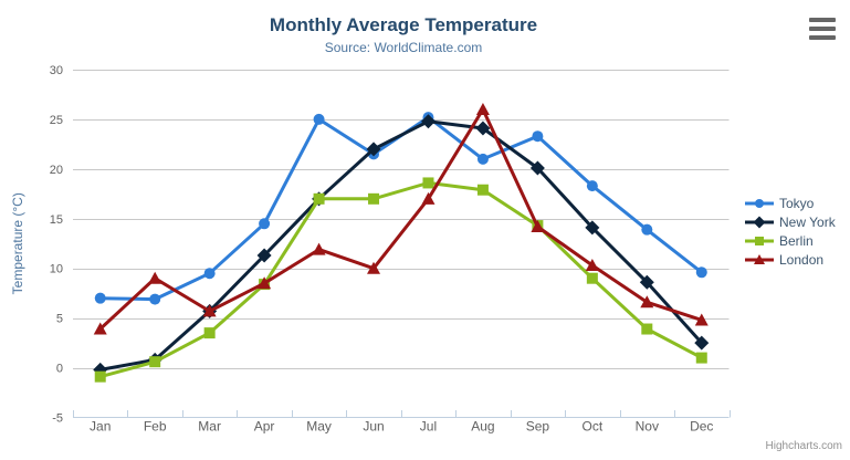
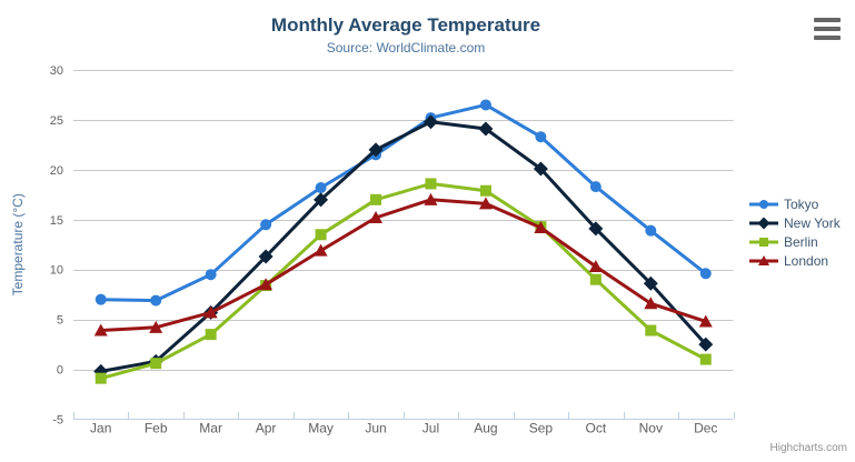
London/Feb: 9 -> 4
Tokyo/May: 25 -> 18
Berlin/May: 17 -> 14
London/Jun: 10 -> 15
Tokyo/Aug: 21 -> 26
London/Aug: 26 -> 17
